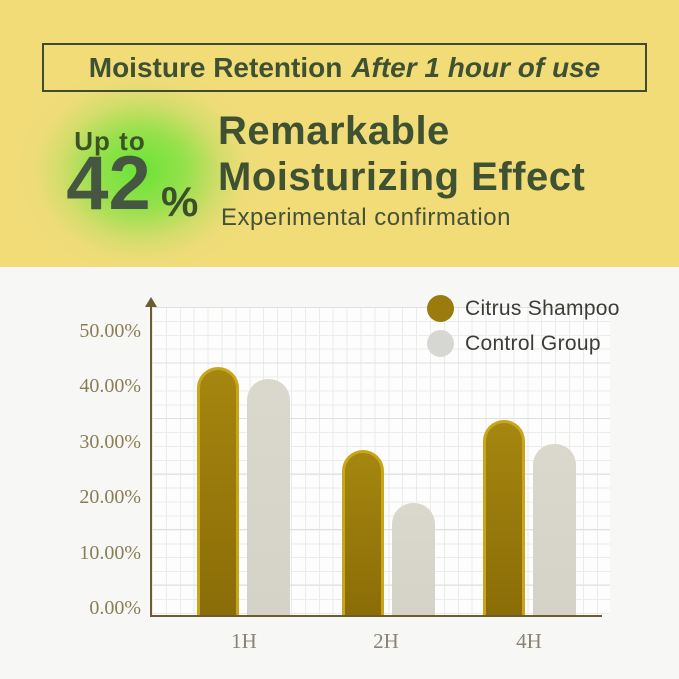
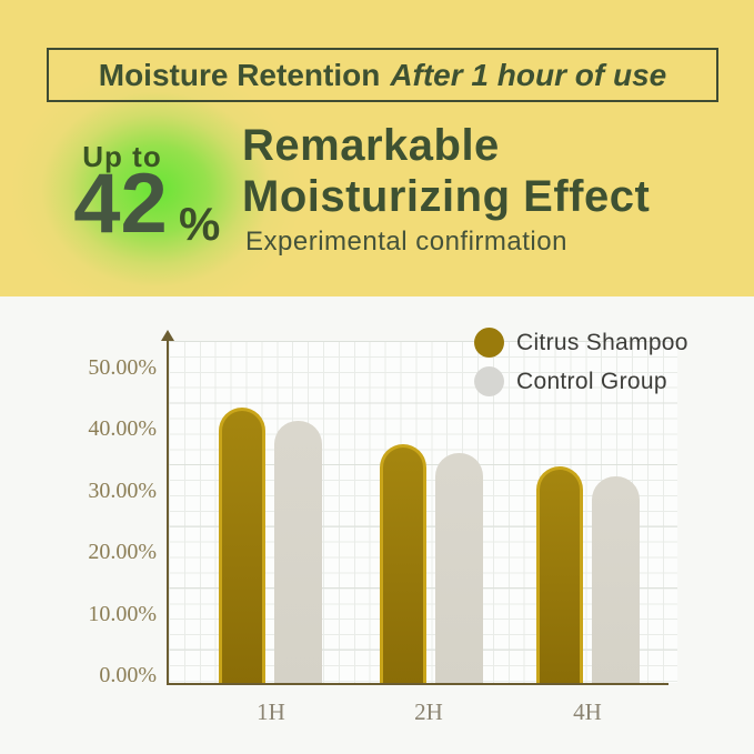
Citrus Shampoo/2H: 28% -> 36%
Control Group/2H: 19% -> 35%
Control Group/4H: 29% -> 32%
